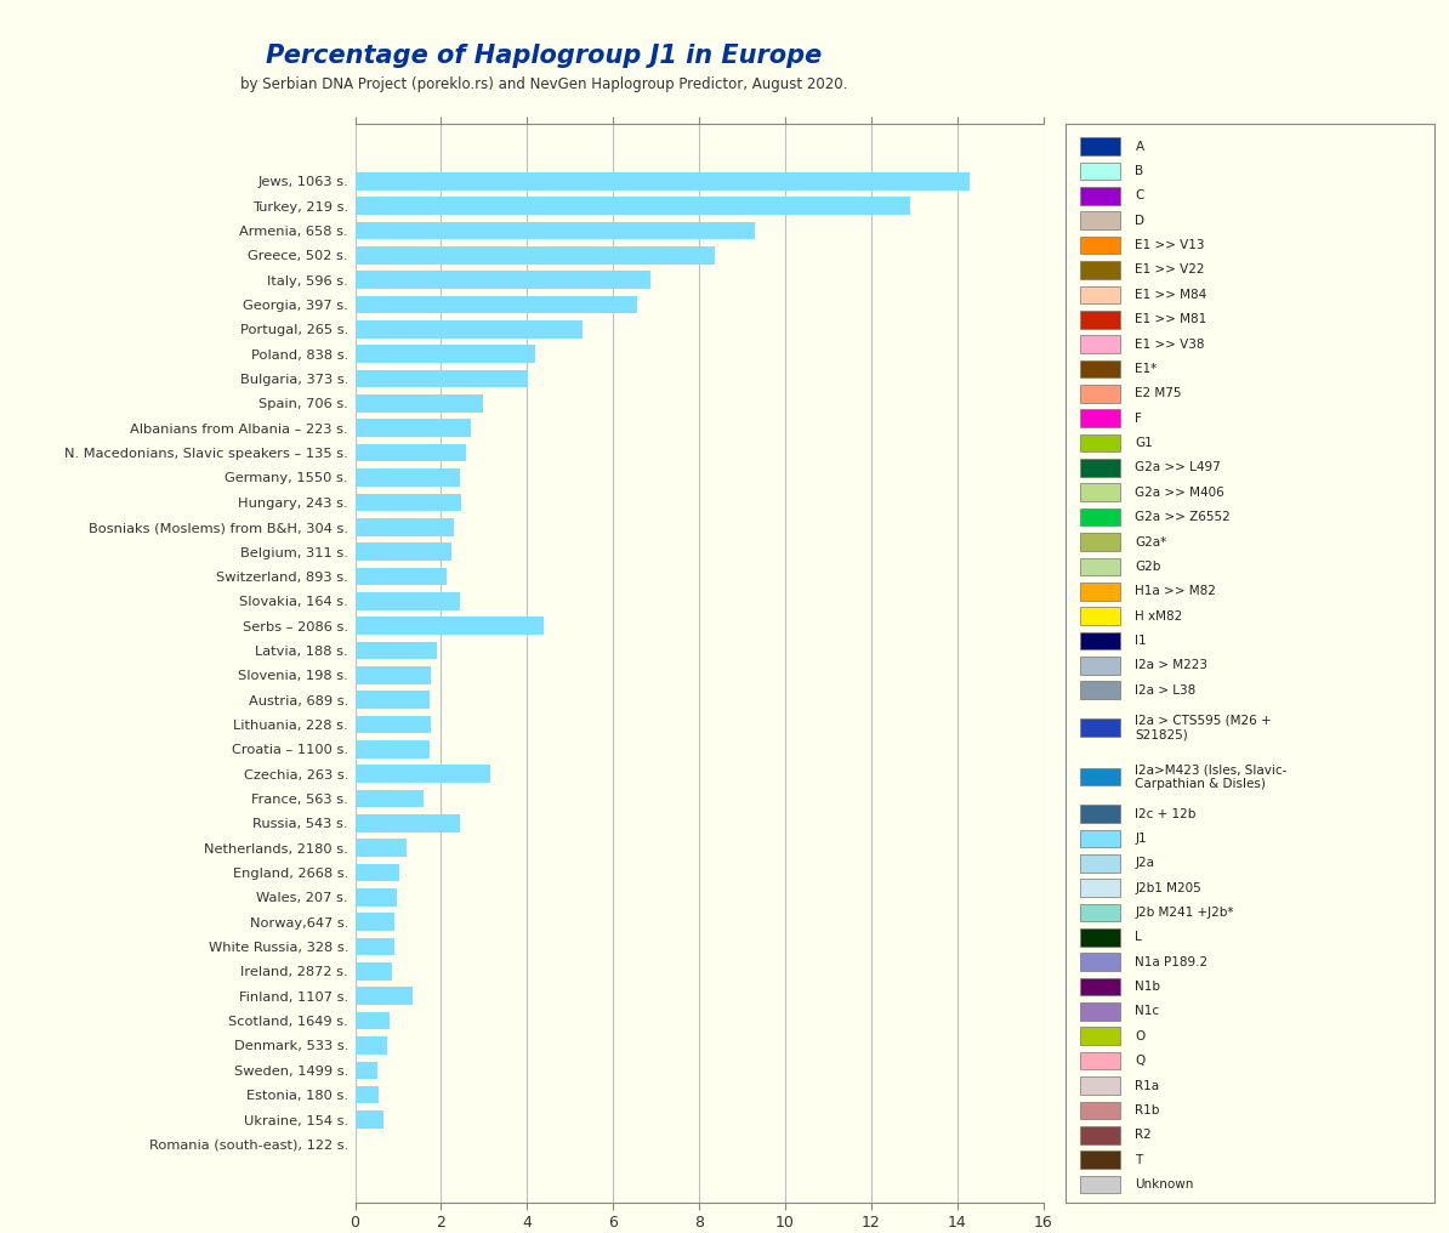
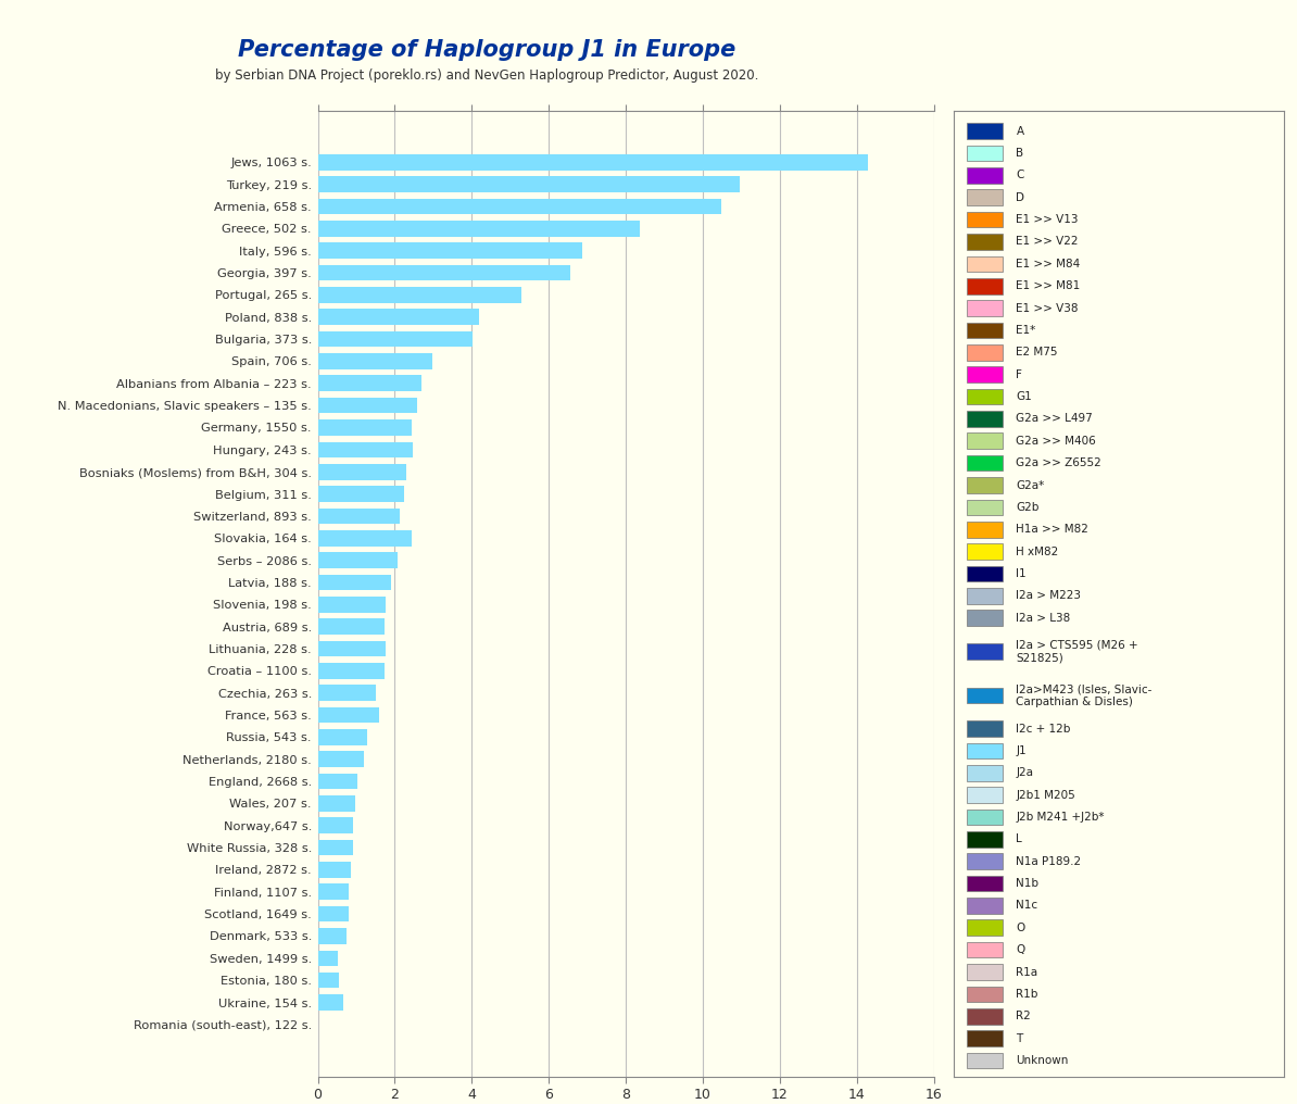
Turkey, 219 s.: 12.90 -> 10.96
Armenia, 658 s.: 9.30 -> 10.49
Serbs – 2086 s.: 4.40 -> 2.06
Czechia, 263 s.: 3.15 -> 1.52
Russia, 543 s.: 2.45 -> 1.29
Finland, 1107 s.: 1.35 -> 0.81
